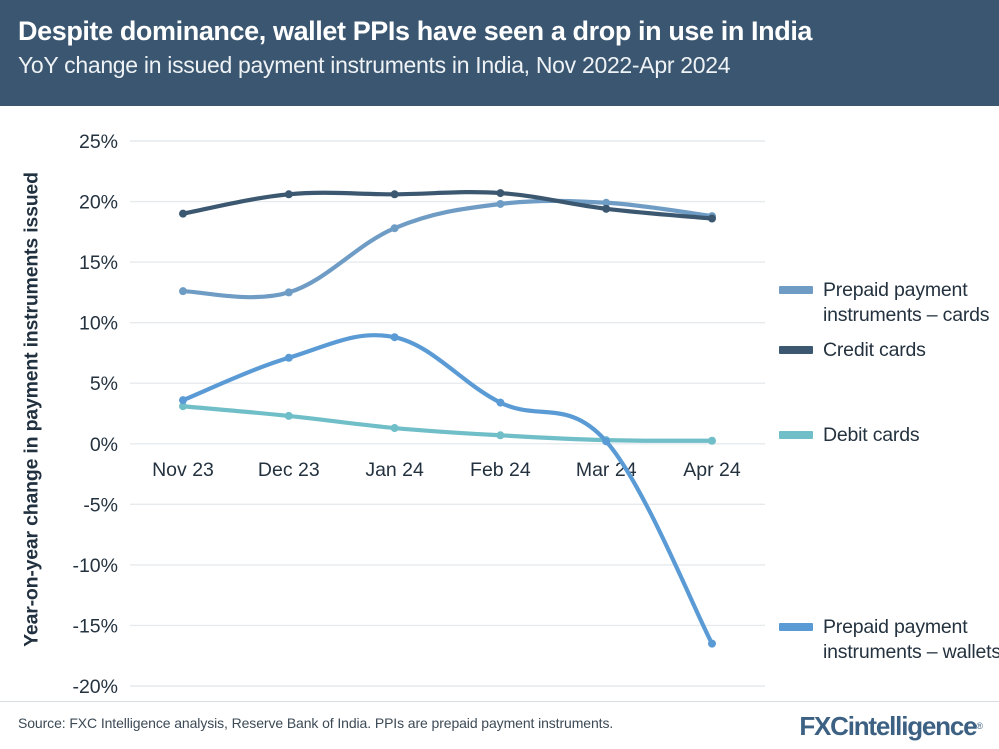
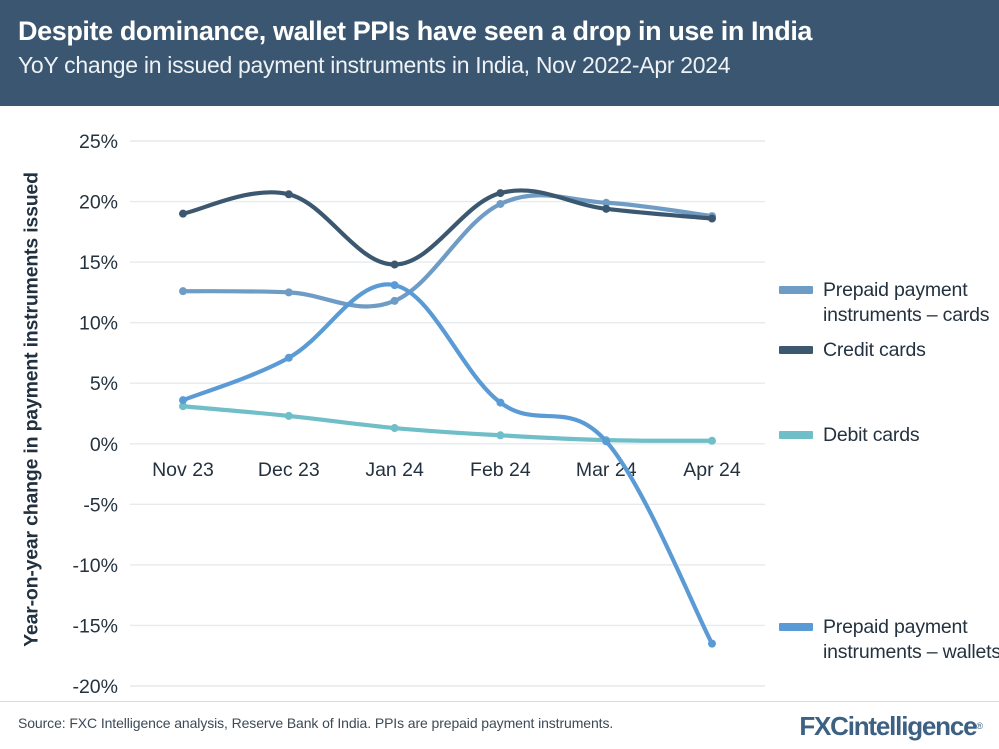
Prepaid payment instruments – cards/Jan 24: 17.8% -> 11.8%
Credit cards/Jan 24: 20.6% -> 14.8%
Prepaid payment instruments – wallets/Jan 24: 8.8% -> 13.1%
